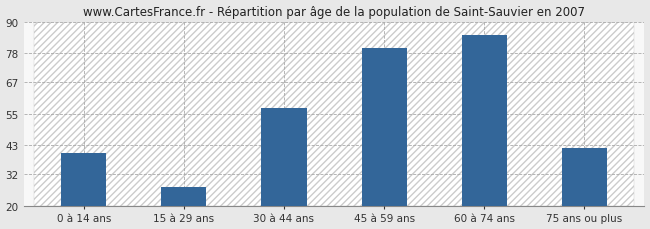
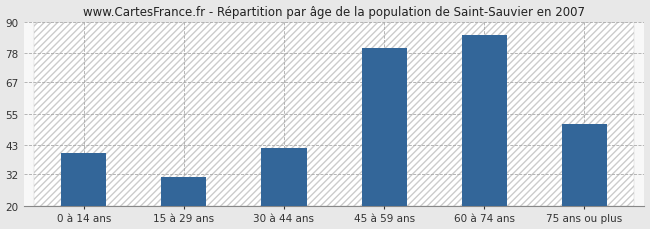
15 à 29 ans: 27 -> 31
30 à 44 ans: 57 -> 42
75 ans ou plus: 42 -> 51
